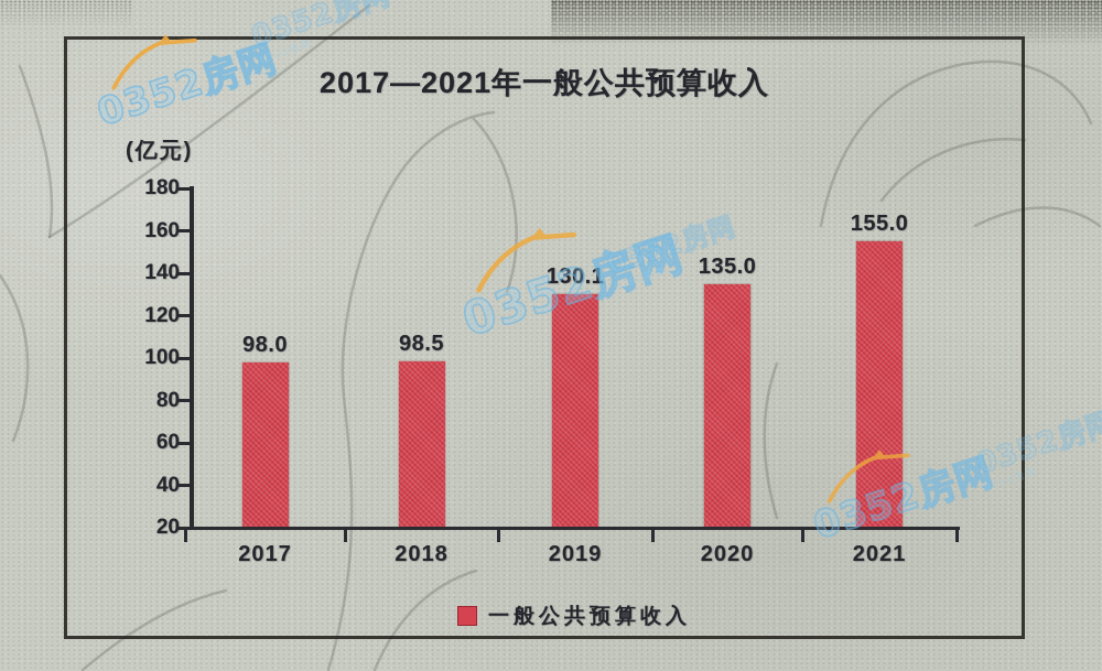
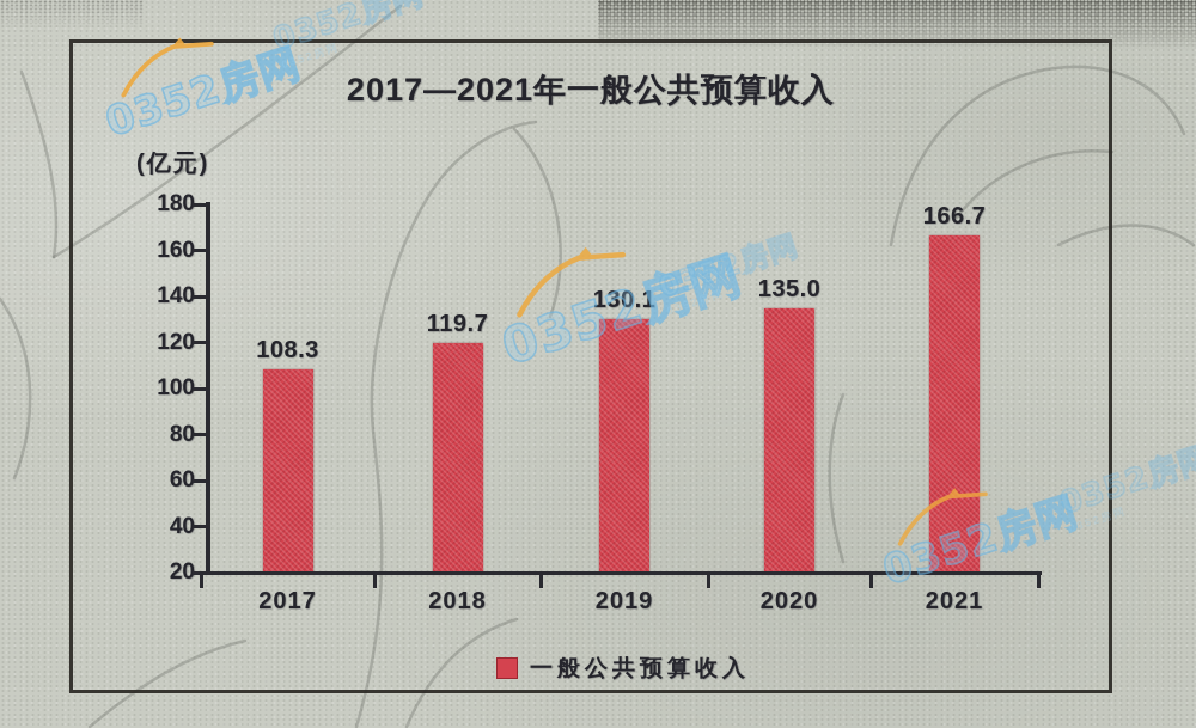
2017: 98.0 -> 108.3
2018: 98.5 -> 119.7
2021: 155.0 -> 166.7
